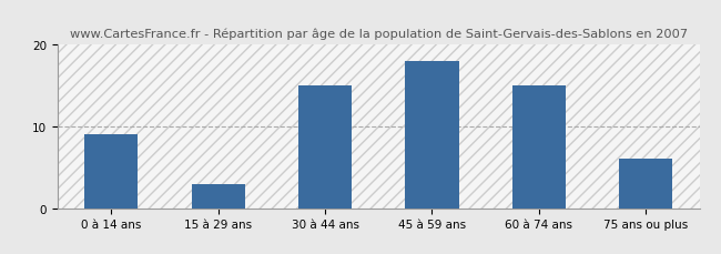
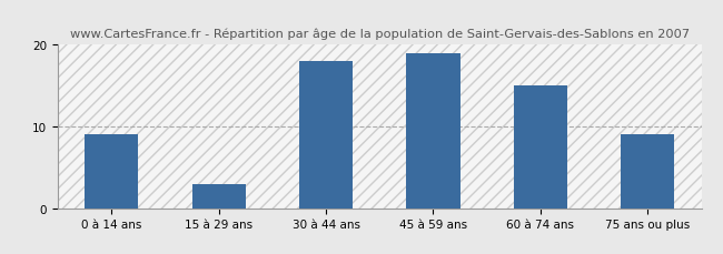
30 à 44 ans: 15 -> 18
45 à 59 ans: 18 -> 19
75 ans ou plus: 6 -> 9
